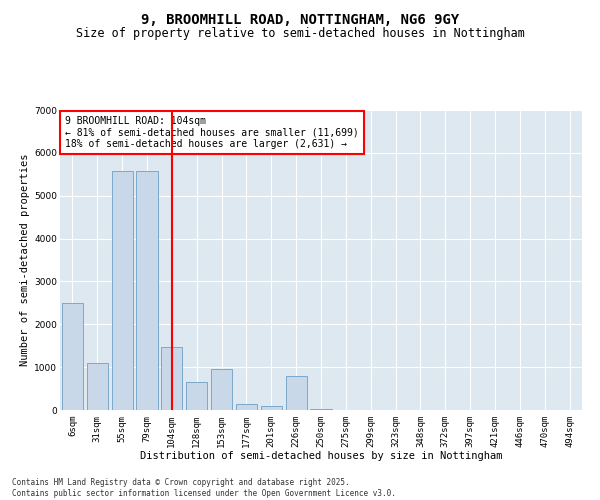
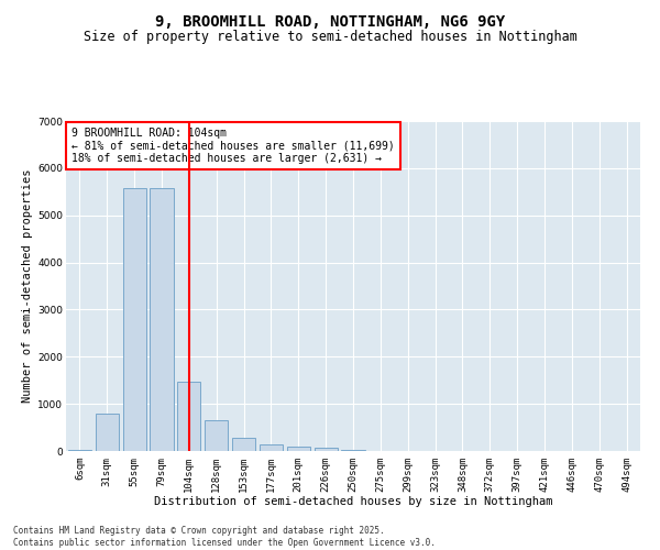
6sqm: 2500 -> 30
31sqm: 1100 -> 800
153sqm: 950 -> 280
226sqm: 800 -> 60
